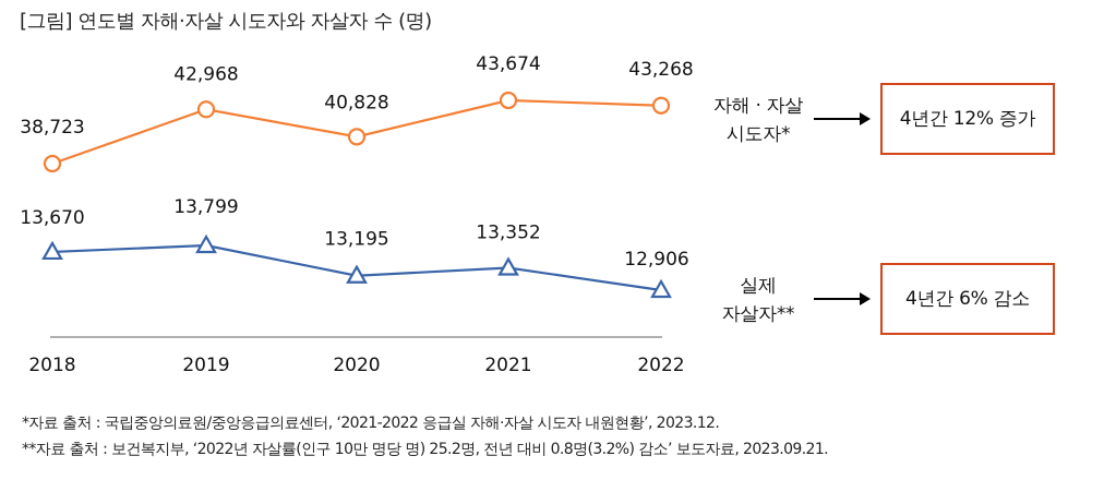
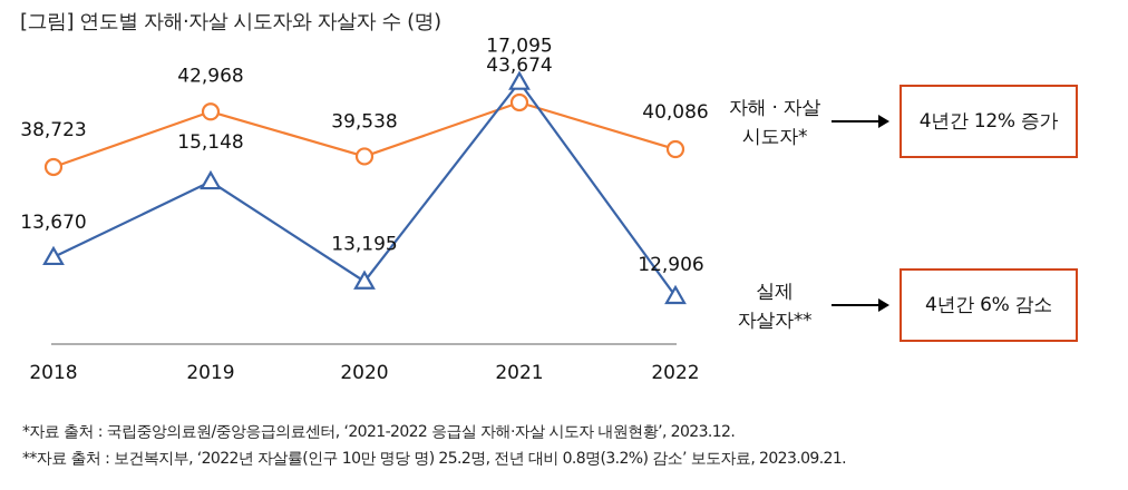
실제 자살자**/2019: 13,799 -> 15,148
자해·자살 시도자*/2020: 40,828 -> 39,538
실제 자살자**/2021: 13,352 -> 17,095
자해·자살 시도자*/2022: 43,268 -> 40,086
